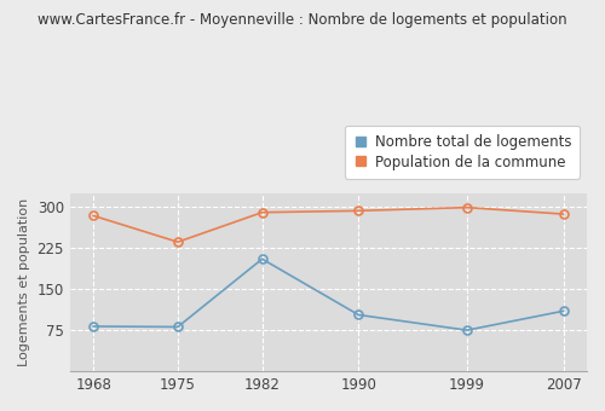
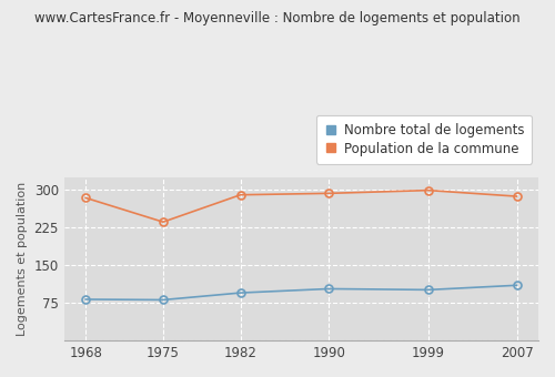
Nombre total de logements/1982: 205 -> 95
Nombre total de logements/1999: 75 -> 101
